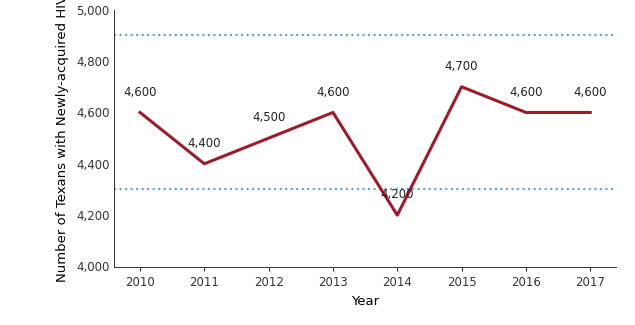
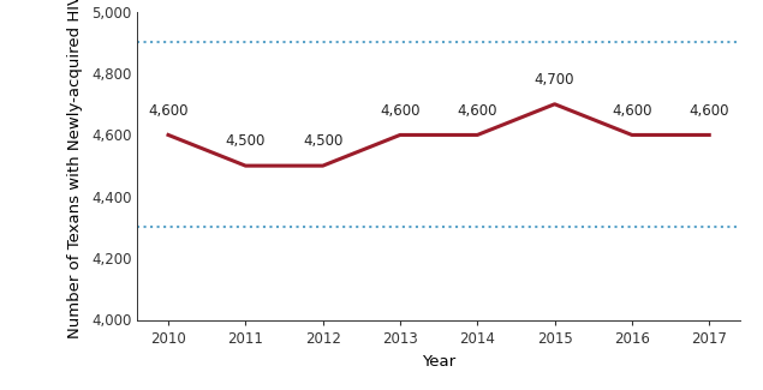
2011: 4,400 -> 4,500
2014: 4,200 -> 4,600
